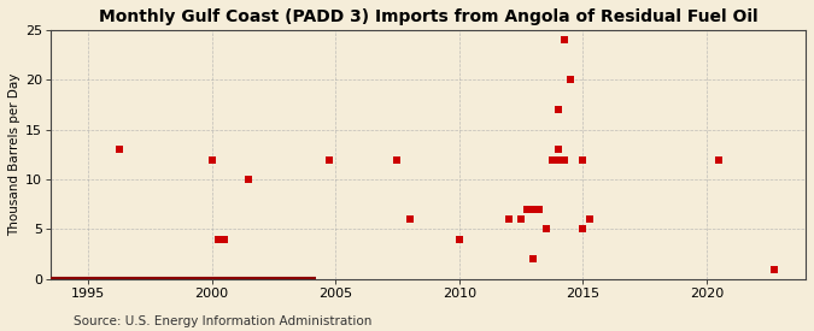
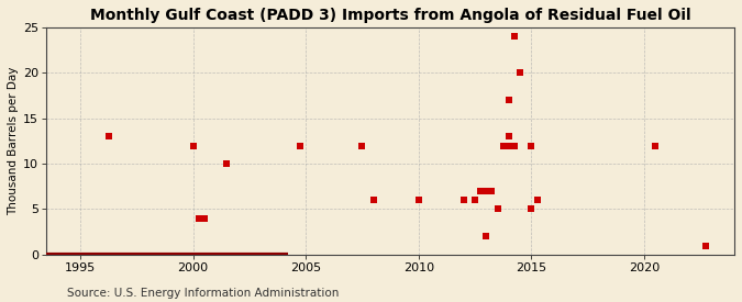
2010: 4 -> 6
